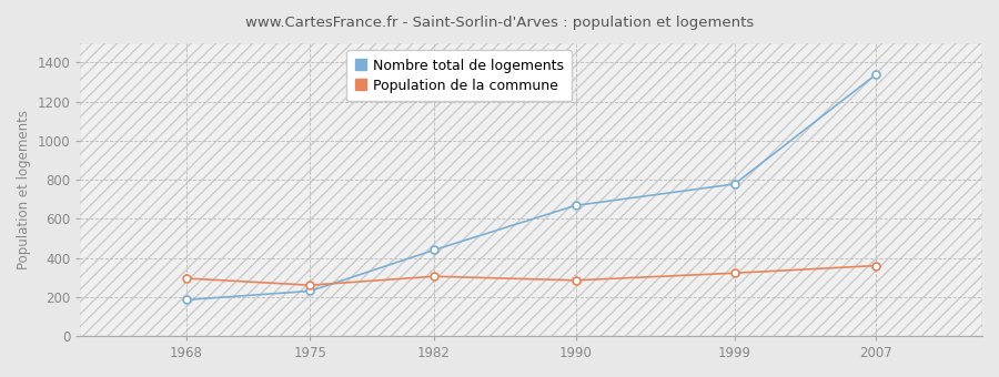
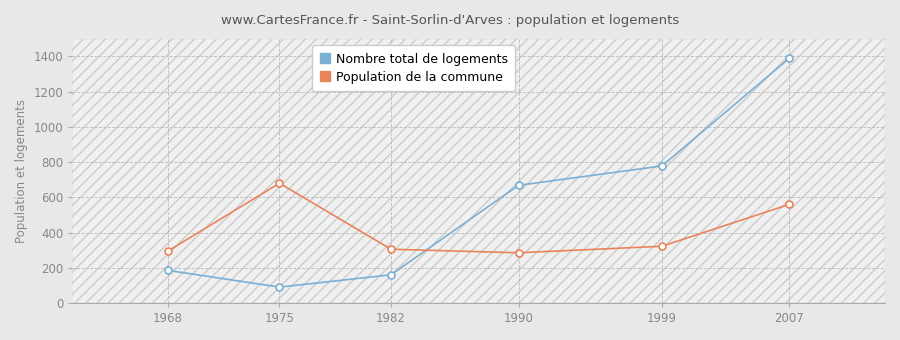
Nombre total de logements/1975: 230 -> 90
Population de la commune/1975: 260 -> 680
Nombre total de logements/1982: 440 -> 160
Nombre total de logements/2007: 1340 -> 1390
Population de la commune/2007: 360 -> 560
